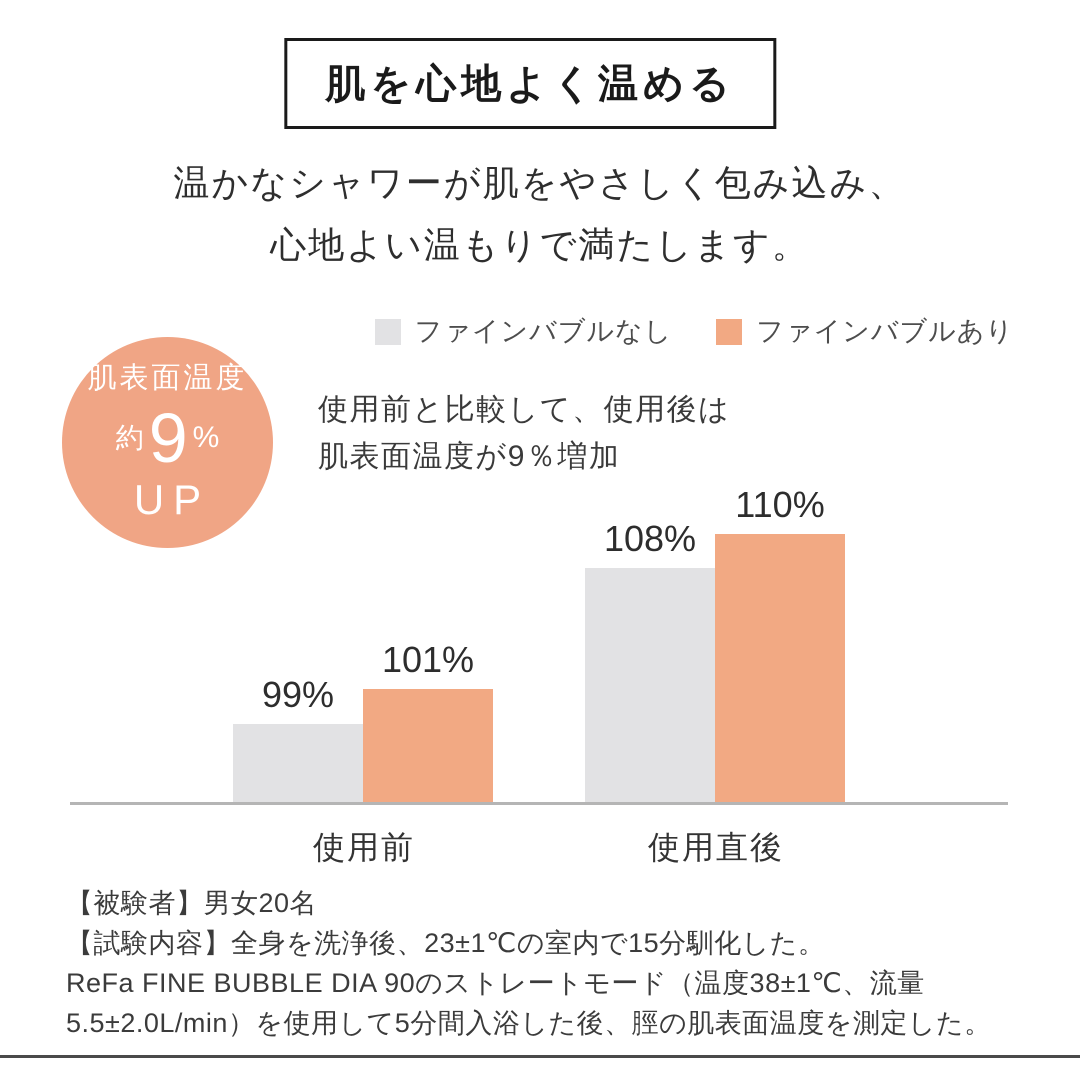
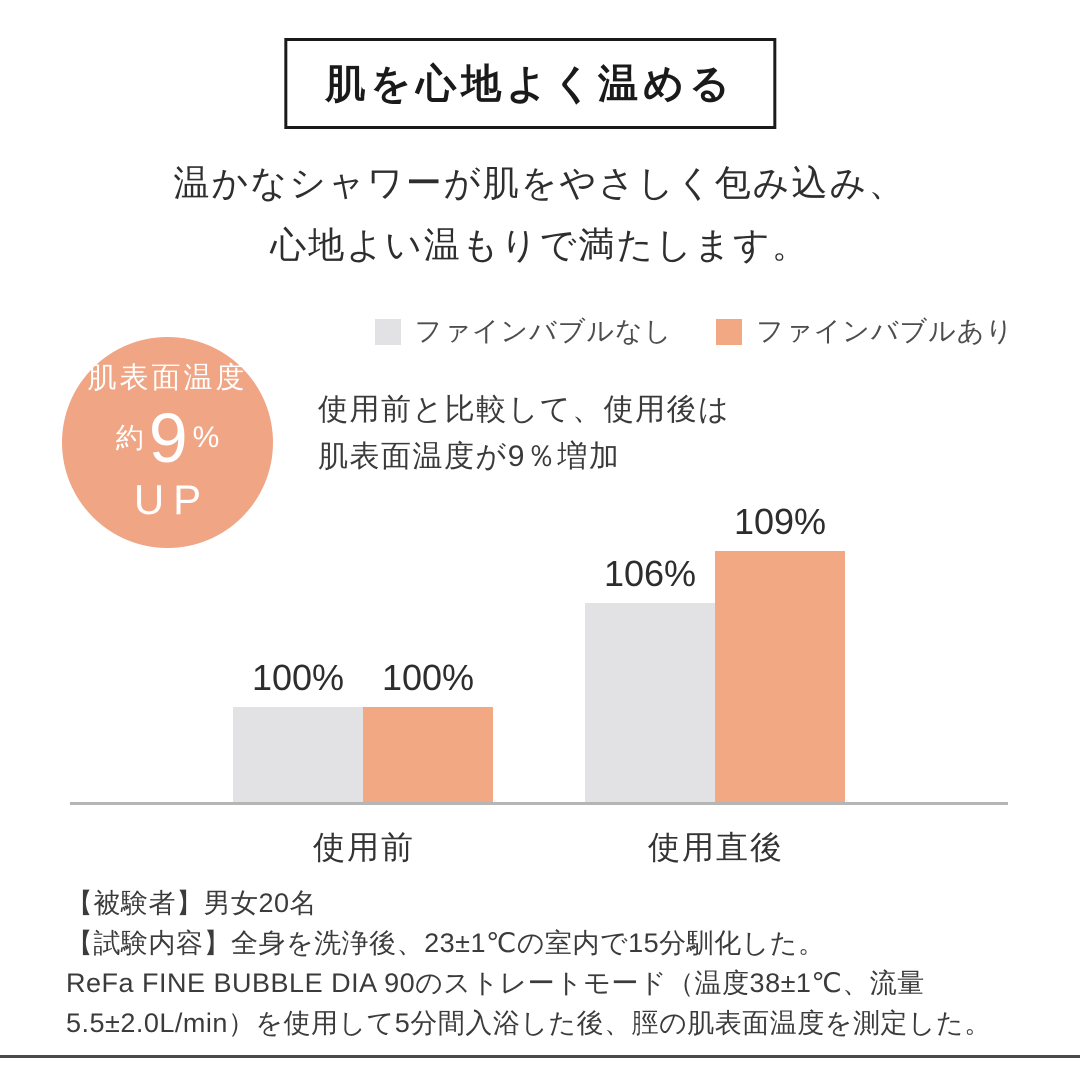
ファインバブルなし/使用前: 99% -> 100%
ファインバブルあり/使用前: 101% -> 100%
ファインバブルなし/使用直後: 108% -> 106%
ファインバブルあり/使用直後: 110% -> 109%
